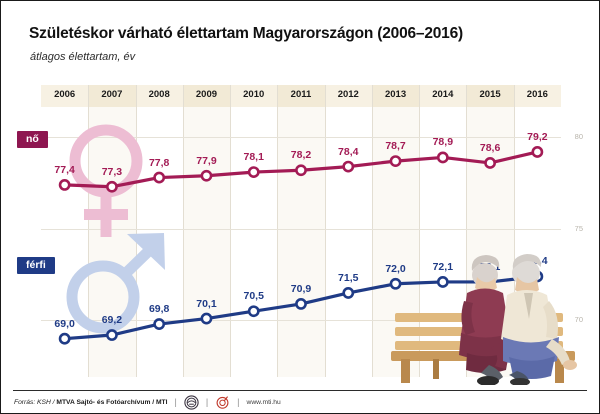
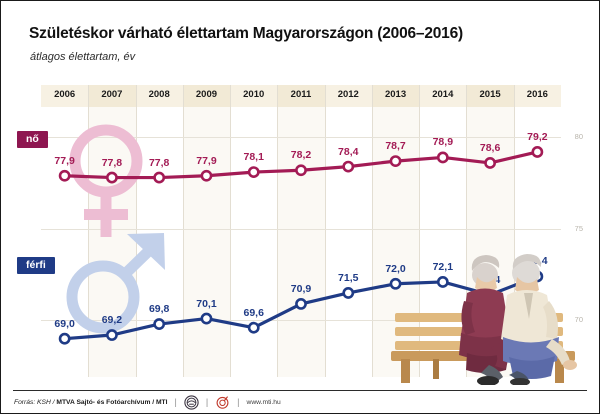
nő/2006: 77,4 -> 77,9
nő/2007: 77,3 -> 77,8
férfi/2010: 70,5 -> 69,6
férfi/2015: 72,1 -> 71,4
